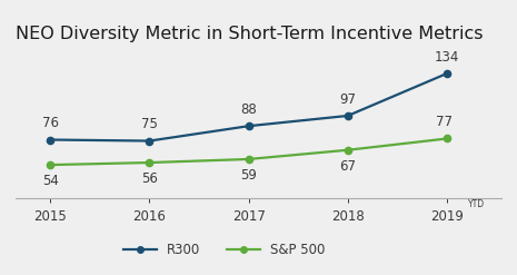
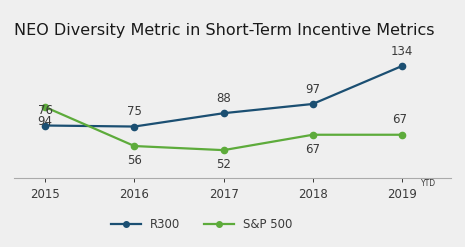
S&P 500/2015: 54 -> 94
S&P 500/2017: 59 -> 52
S&P 500/2019: 77 -> 67
